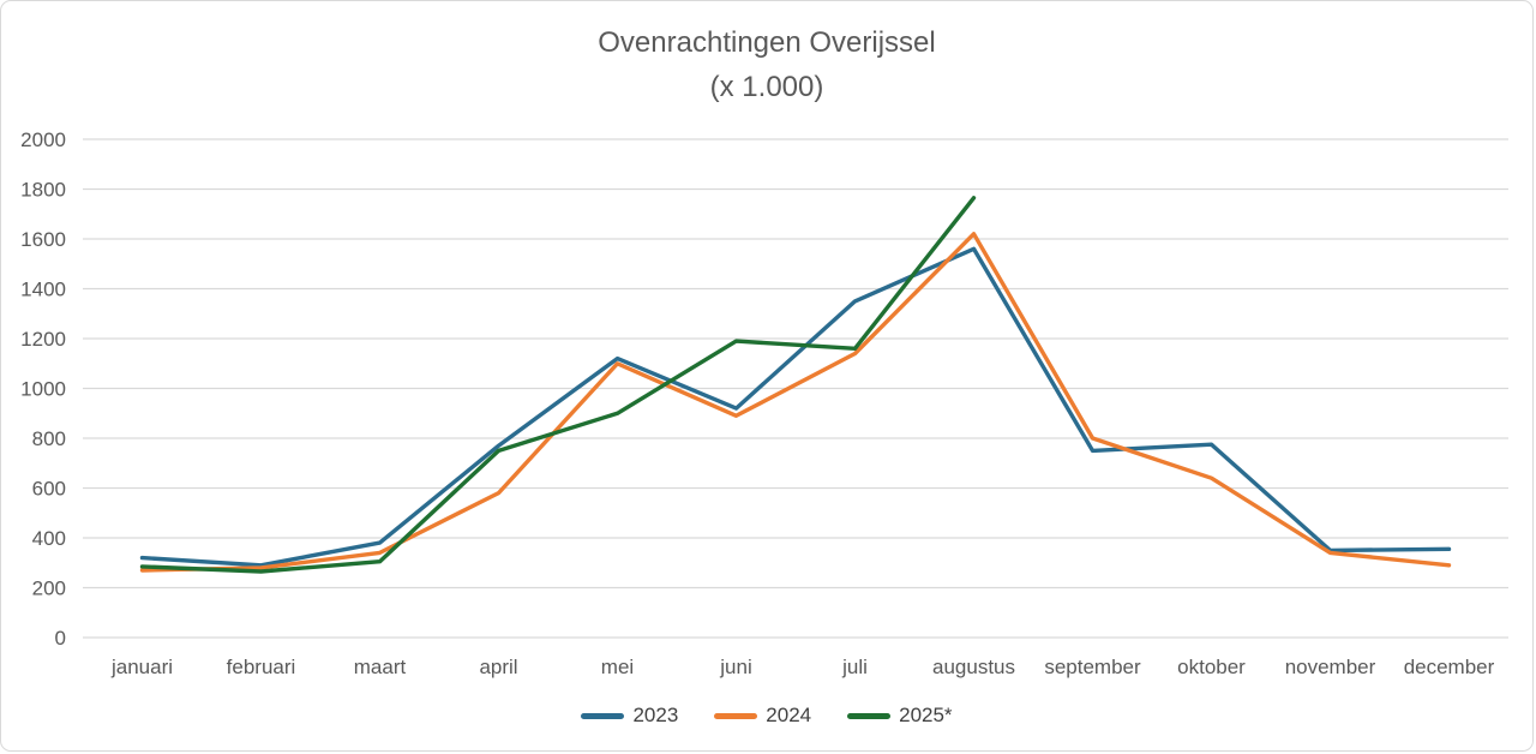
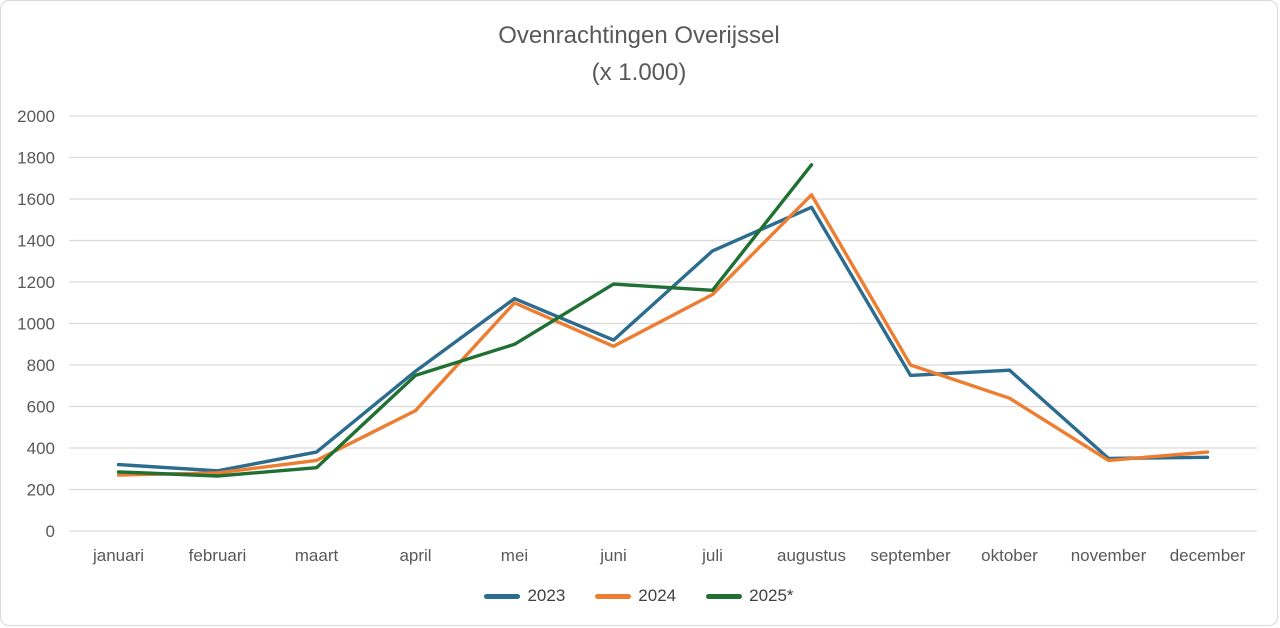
2024/december: 290 -> 380
